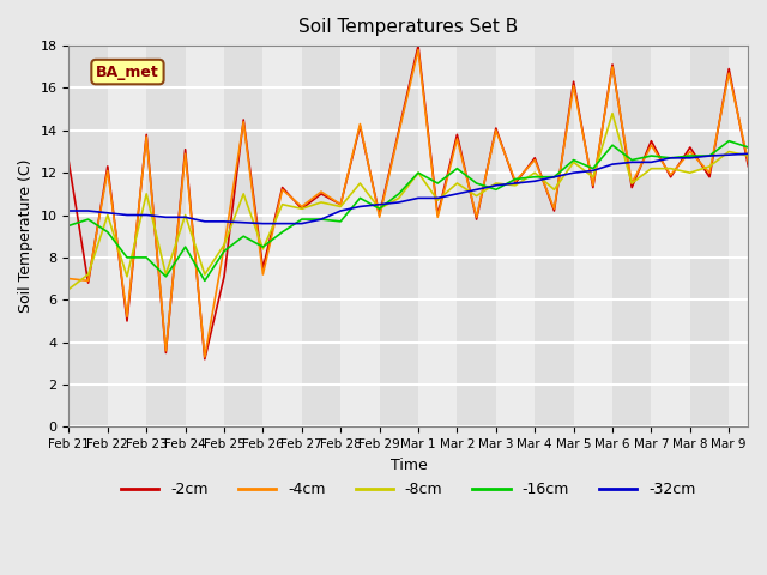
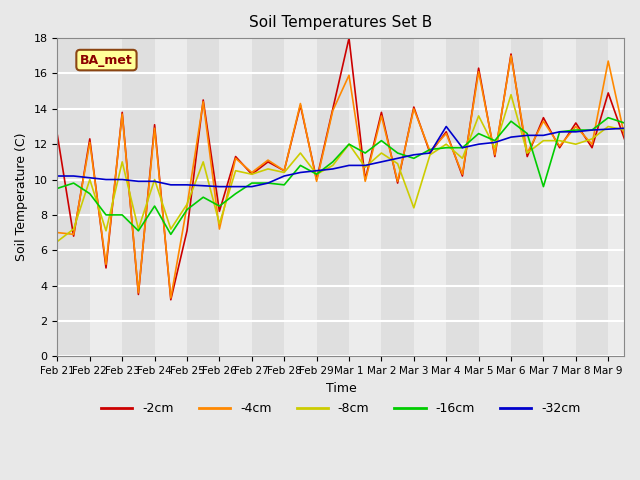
-2cm/Feb 26: 7.5 -> 8.2
-8cm/Feb 26: 8.4 -> 7.5
-4cm/Mar 1: 17.8 -> 15.9
-8cm/Mar 3: 11.5 -> 8.4
-32cm/Mar 4: 11.6 -> 13.0
-8cm/Mar 5: 12.5 -> 13.6
-16cm/Mar 7: 12.8 -> 9.6
-2cm/Mar 9: 16.9 -> 14.9
